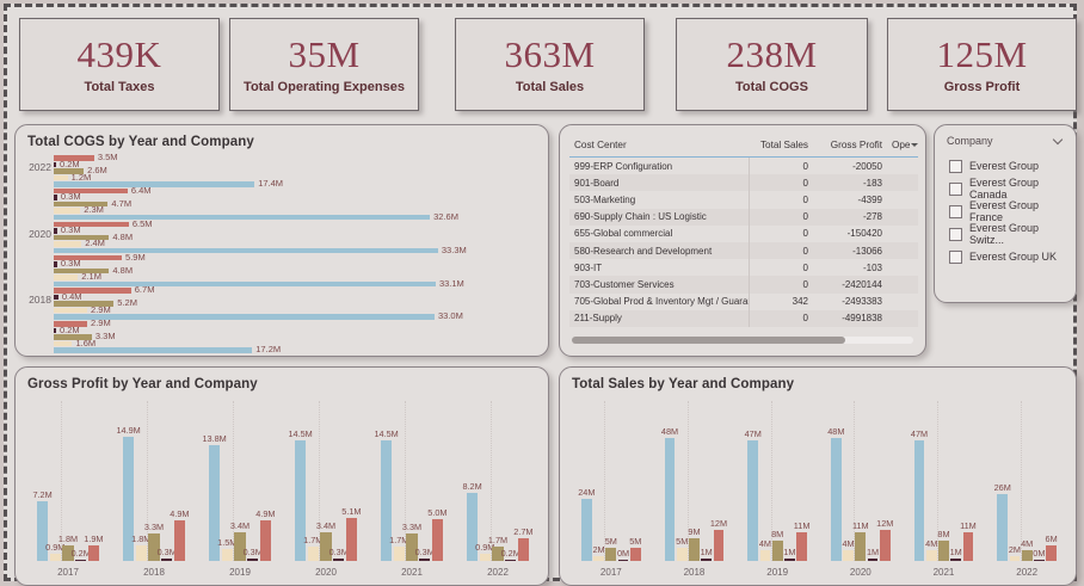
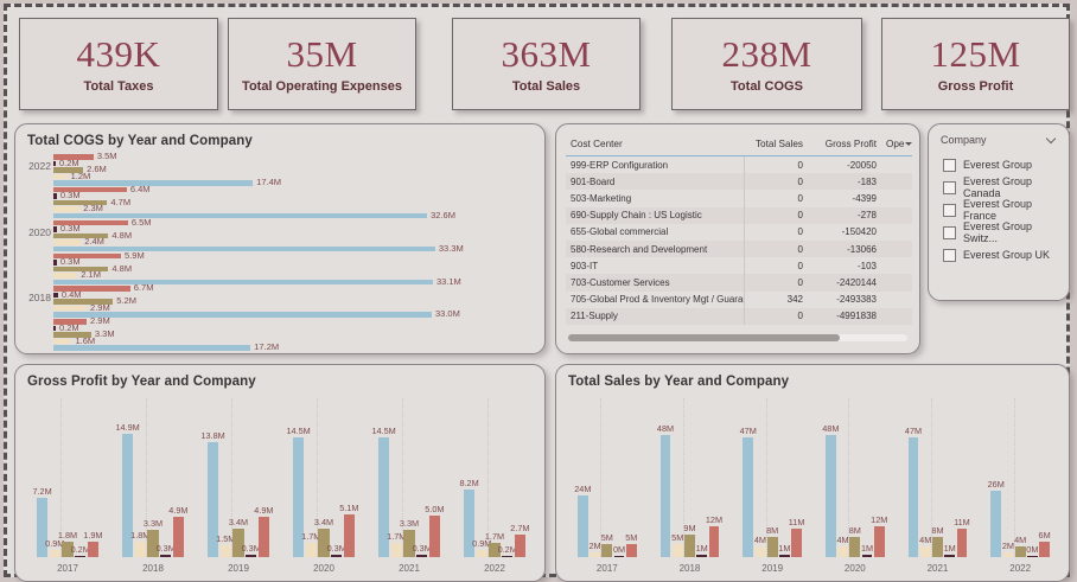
Total Sales by Year and Company/Everest Group France/2020: 11M -> 8M
